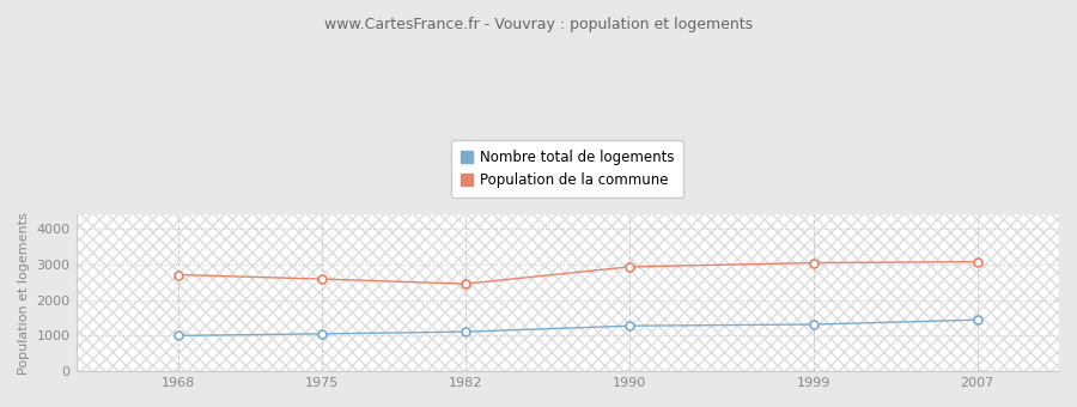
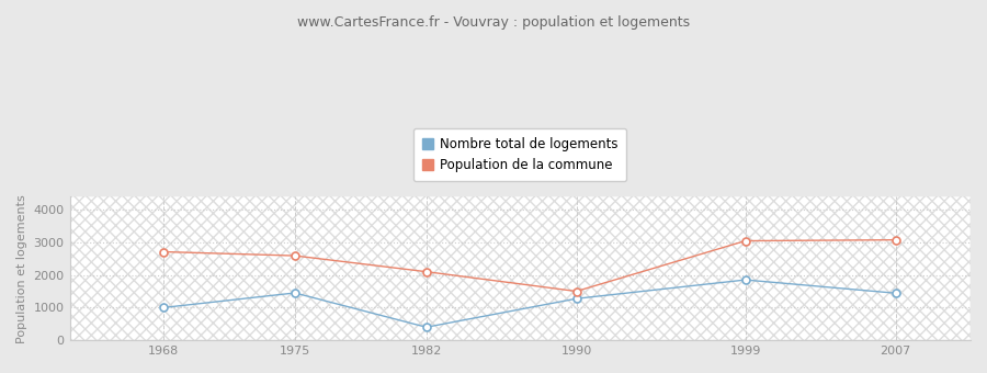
Nombre total de logements/1975: 1050 -> 1450
Nombre total de logements/1982: 1110 -> 400
Population de la commune/1982: 2460 -> 2100
Population de la commune/1990: 2930 -> 1500
Nombre total de logements/1999: 1320 -> 1850
